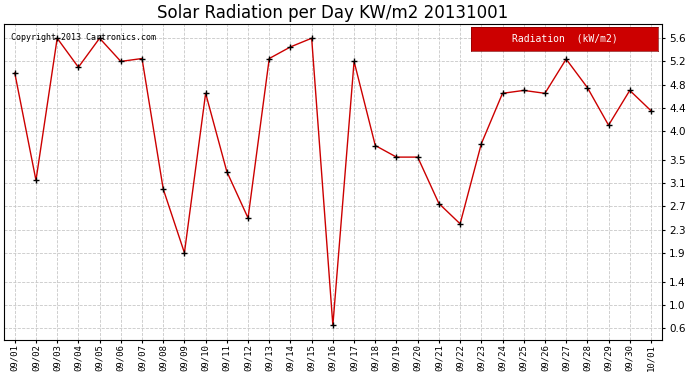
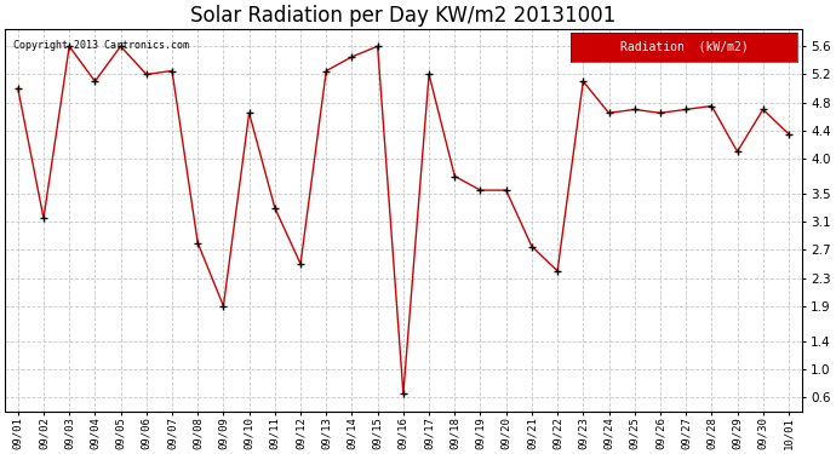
09/08: 3.00 -> 2.80
09/23: 3.78 -> 5.10
09/27: 5.24 -> 4.70
